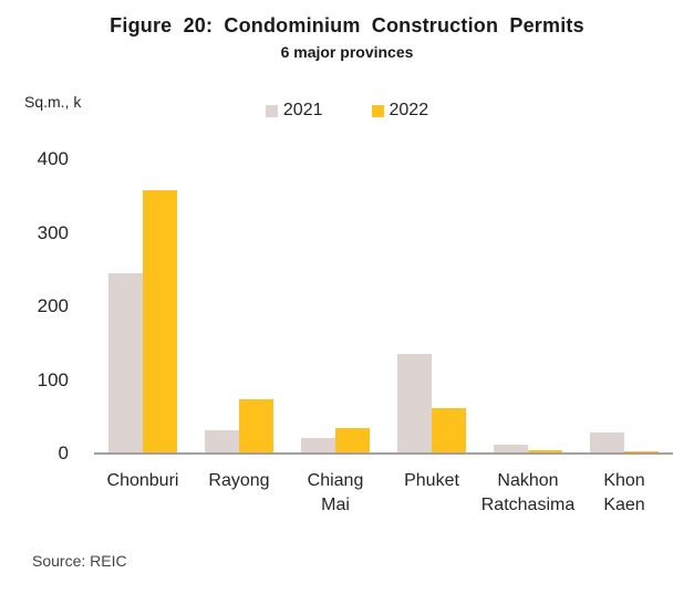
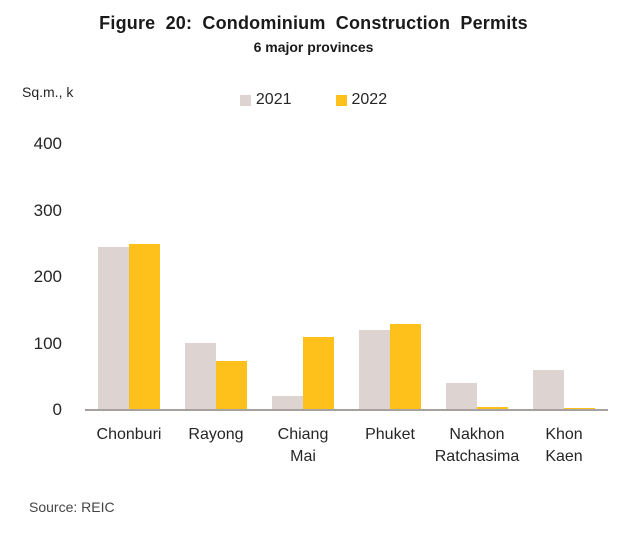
2022/Chonburi: 360 -> 250
2021/Rayong: 30 -> 100
2022/Chiang Mai: 40 -> 110
2021/Phuket: 140 -> 120
2022/Phuket: 60 -> 130
2021/Nakhon Ratchasima: 10 -> 40
2021/Khon Kaen: 30 -> 60
